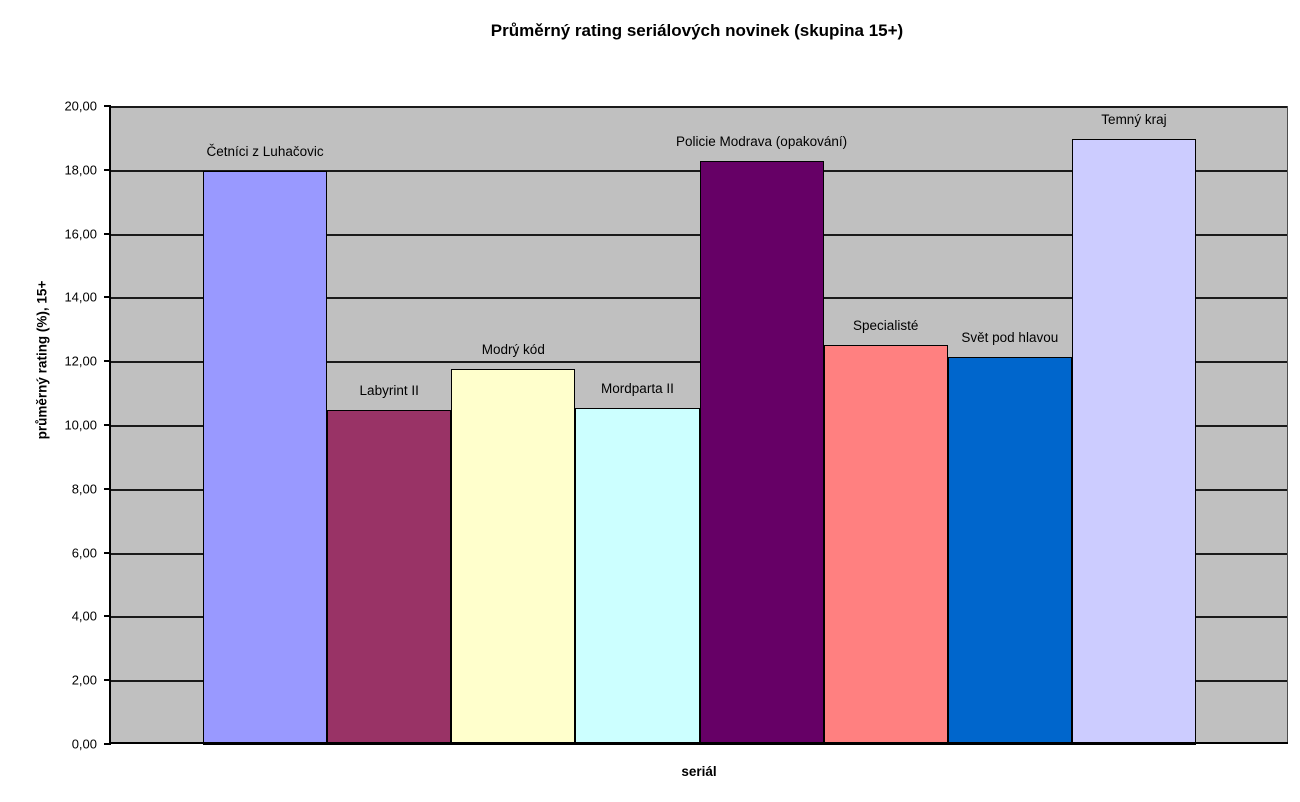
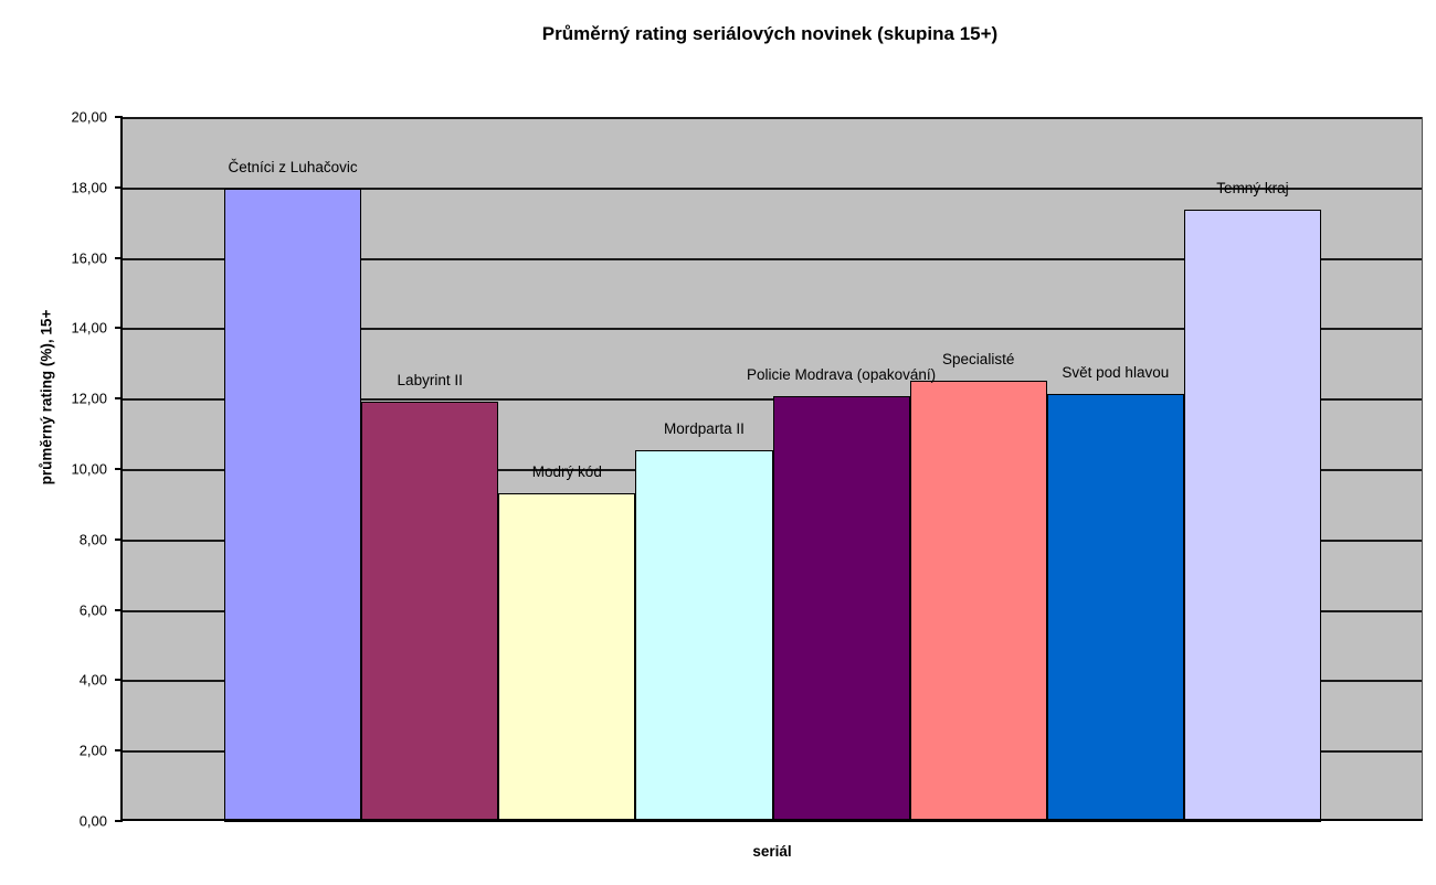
Labyrint II: 10,5 -> 11,9
Modrý kód: 11,8 -> 9,3
Policie Modrava (opakování): 18,3 -> 12,1
Temný kraj: 19,0 -> 17,4
